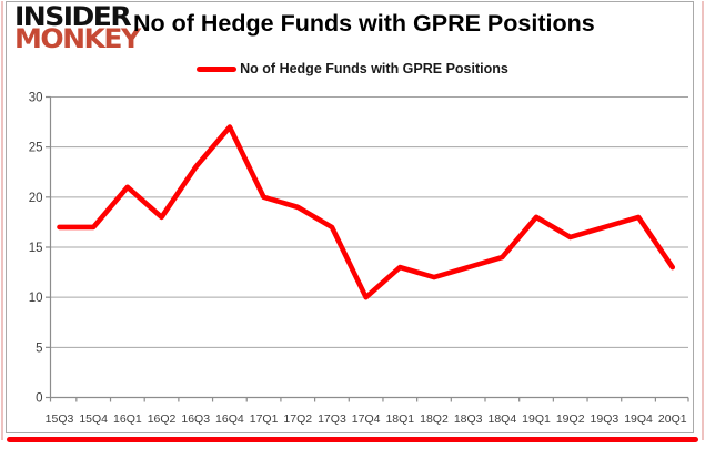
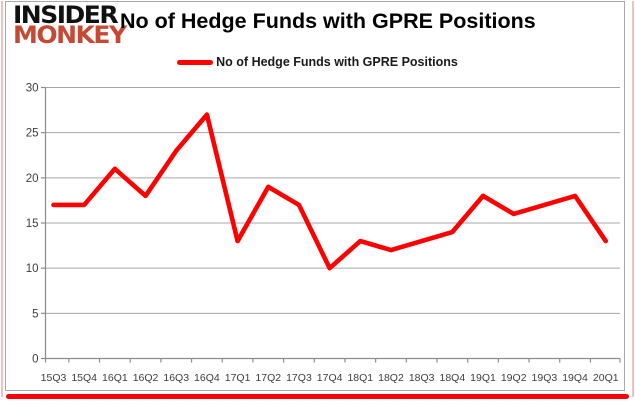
17Q1: 20 -> 13
